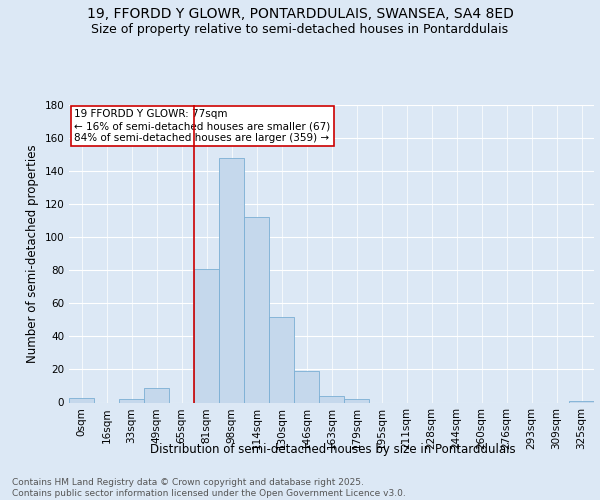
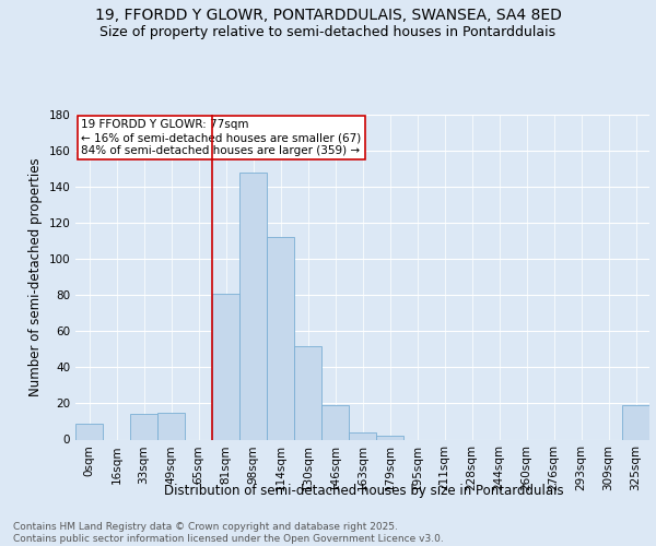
0sqm: 3 -> 9
33sqm: 2 -> 14
49sqm: 9 -> 15
325sqm: 1 -> 19
